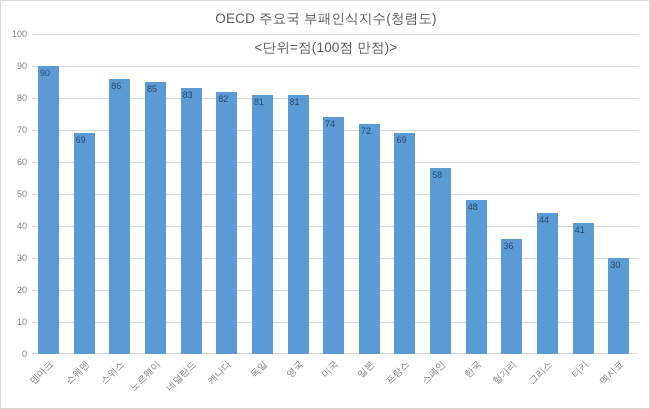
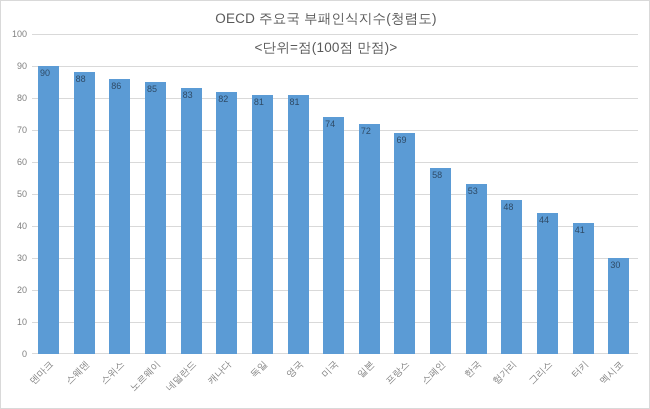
스웨덴: 69 -> 88
한국: 48 -> 53
헝가리: 36 -> 48
